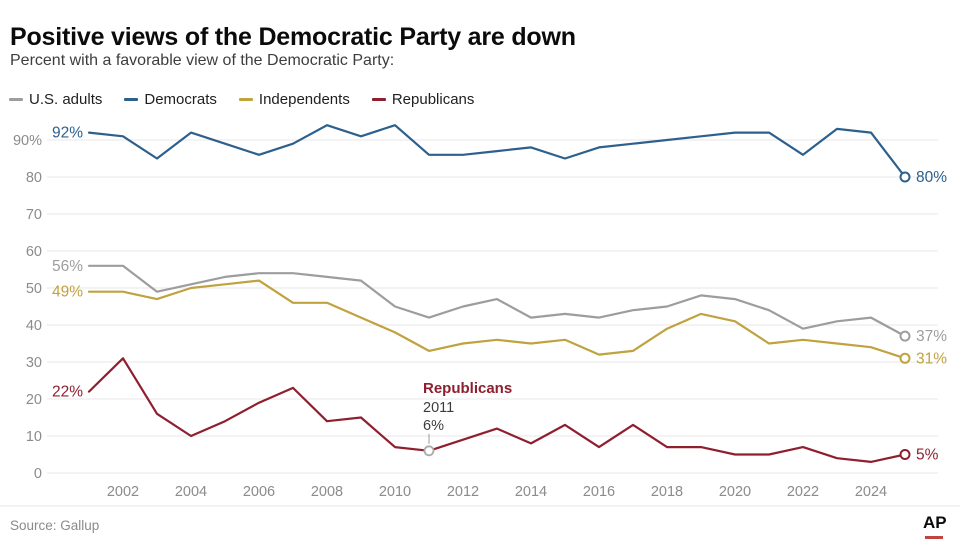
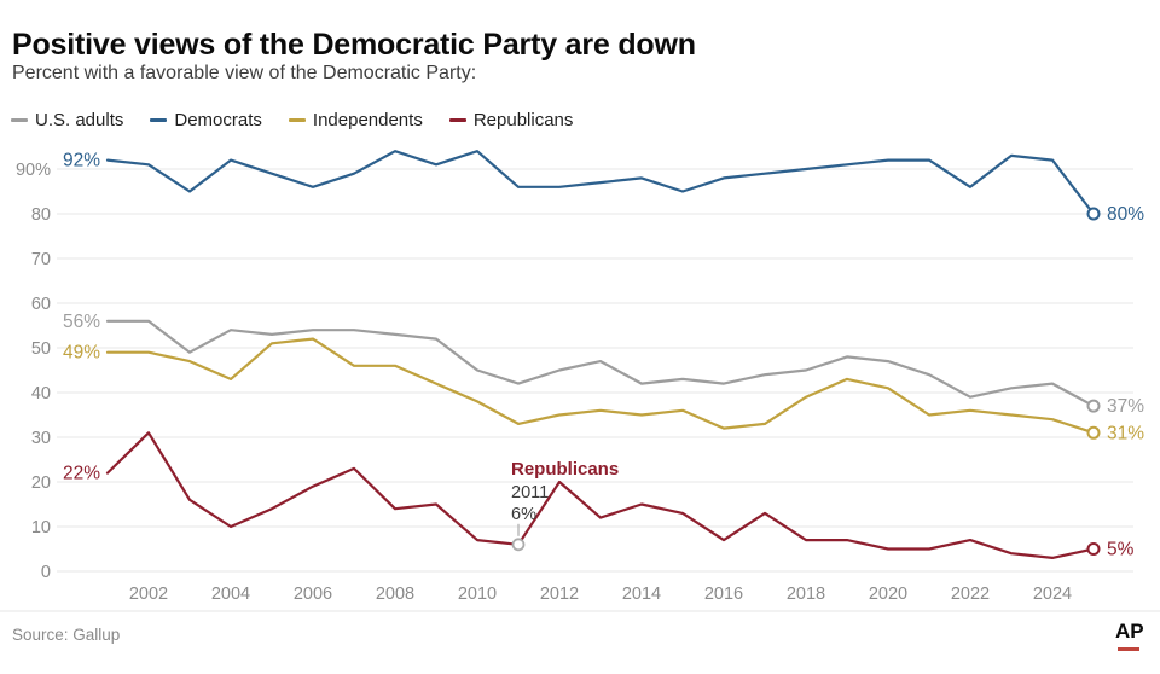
U.S. adults/2004: 51% -> 54%
Independents/2004: 50% -> 43%
Republicans/2012: 9% -> 20%
Republicans/2014: 8% -> 15%
